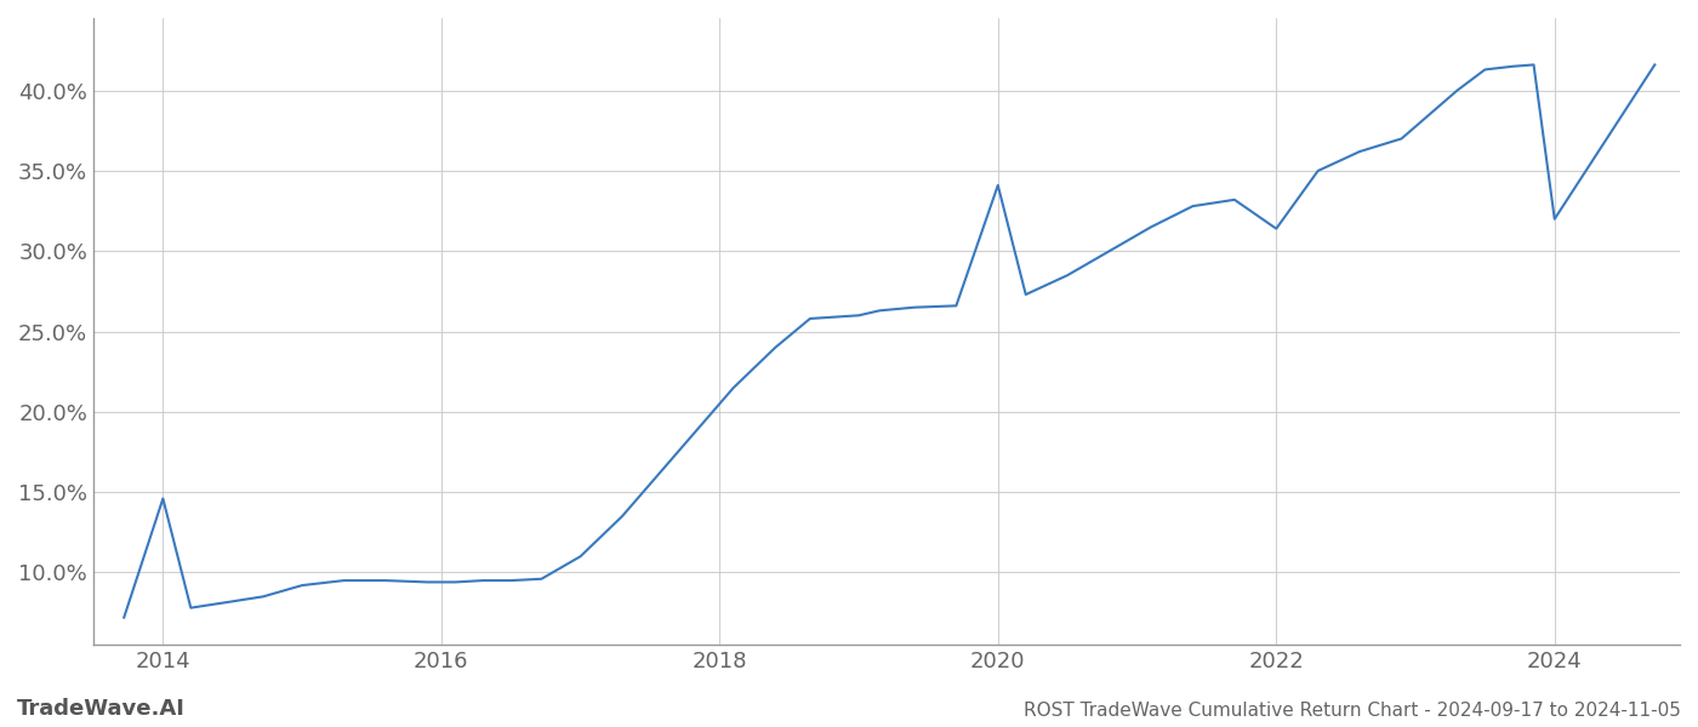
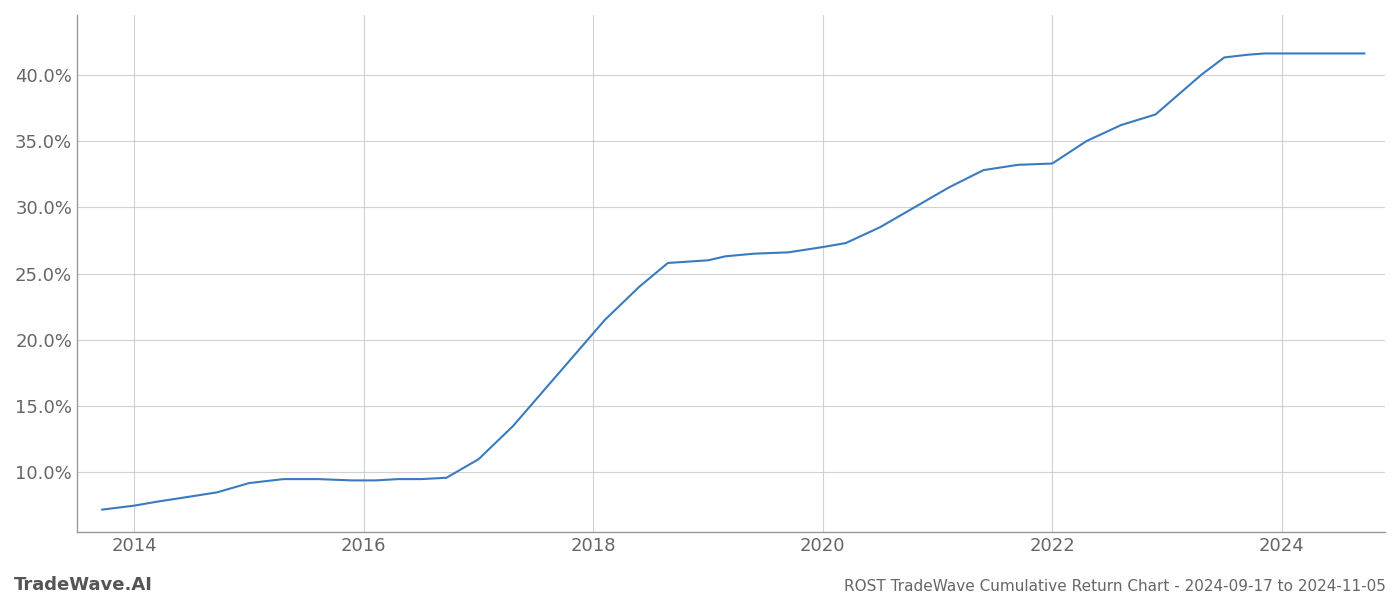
2014: 14.6% -> 7.5%
2020: 34.1% -> 27.0%
2022: 31.4% -> 33.3%
2024: 32.0% -> 41.6%
